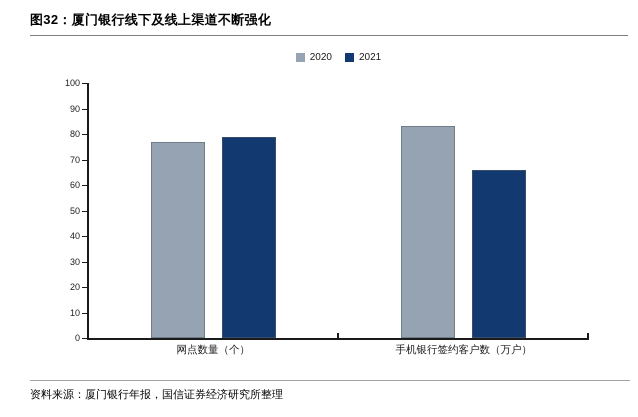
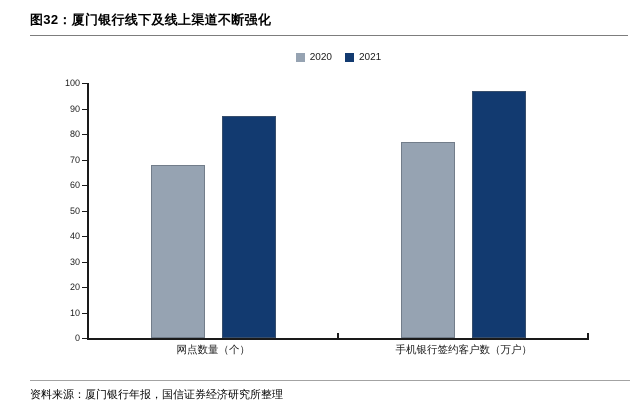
2020/网点数量（个）: 77 -> 68
2021/网点数量（个）: 79 -> 87
2020/手机银行签约客户数（万户）: 83 -> 77
2021/手机银行签约客户数（万户）: 66 -> 97
